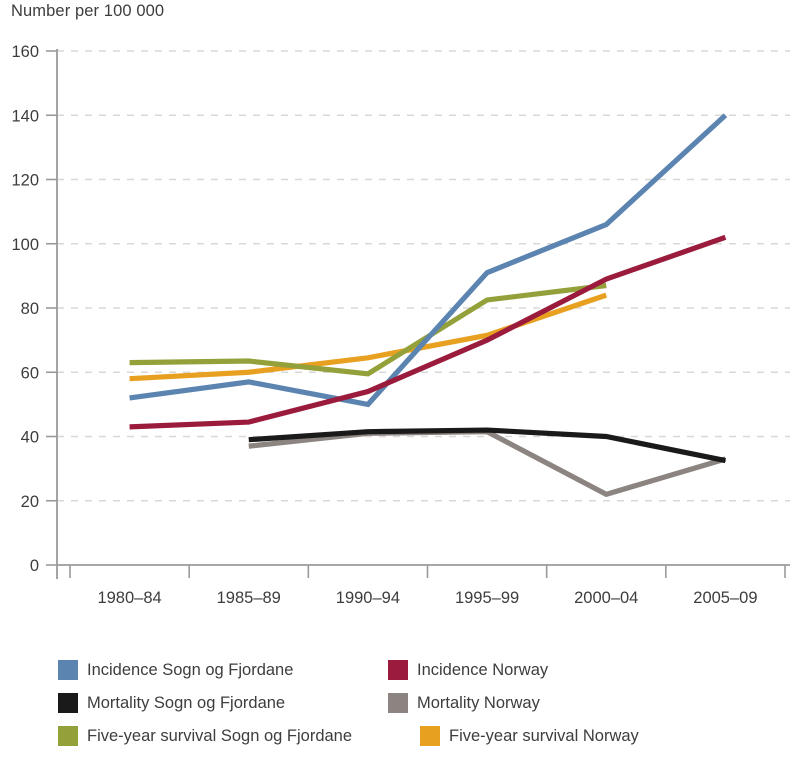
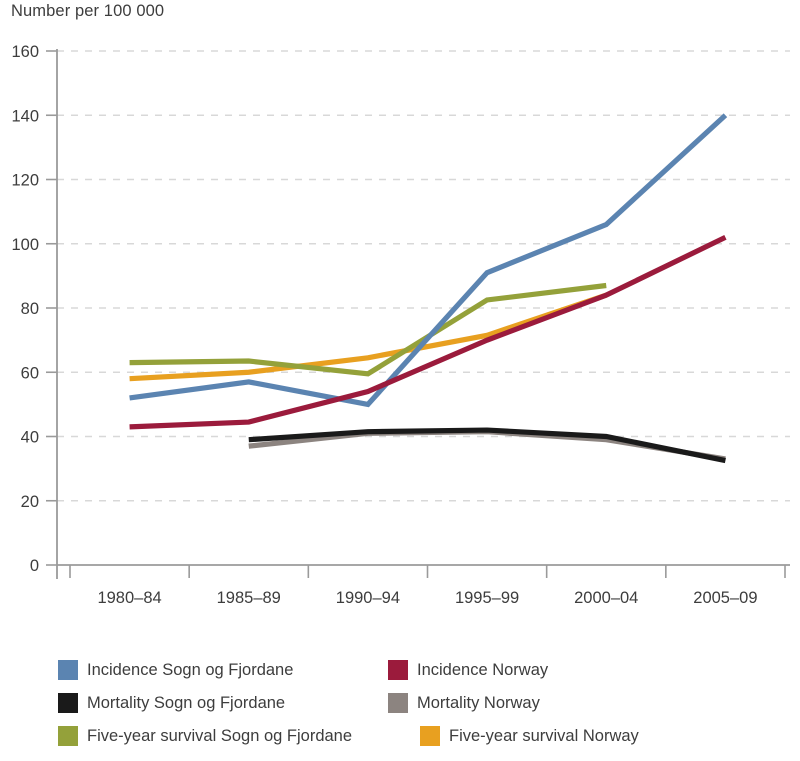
Incidence Norway/2000–04: 89 -> 84
Mortality Norway/2000–04: 22 -> 39
